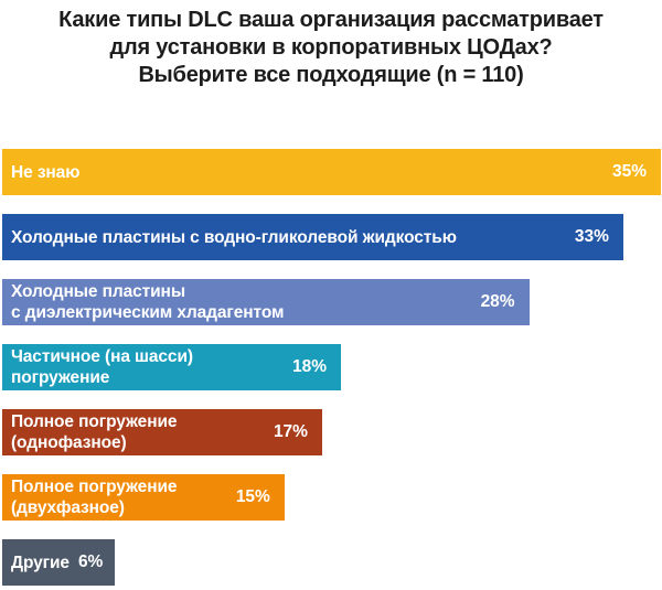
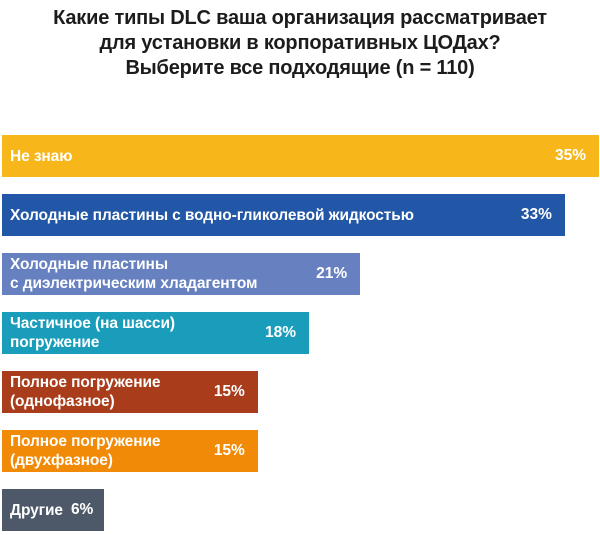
Холодные пластины с диэлектрическим хладагентом: 28% -> 21%
Полное погружение (однофазное): 17% -> 15%
